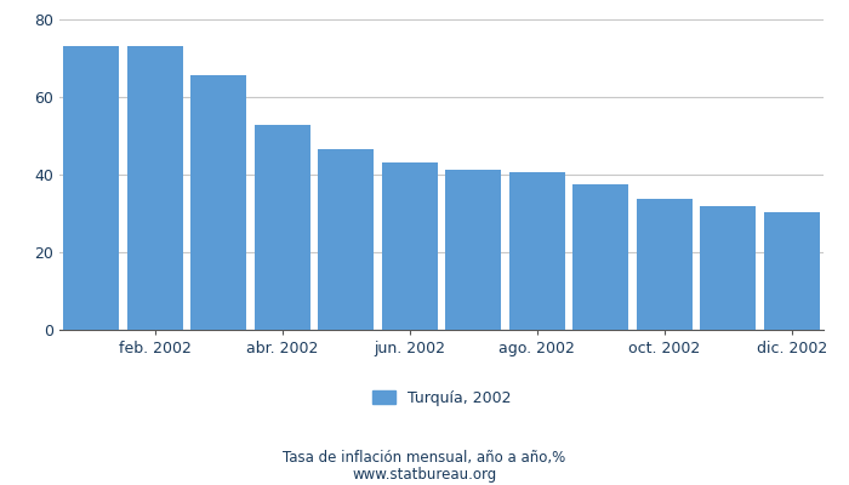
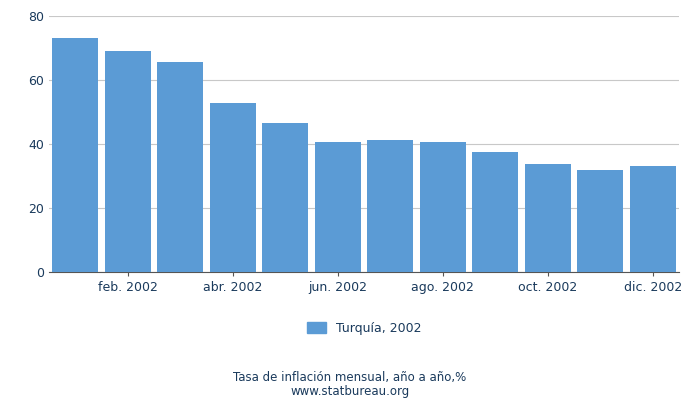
feb. 2002: 73.2 -> 69.0
jun. 2002: 43.2 -> 40.5
dic. 2002: 30.3 -> 33.0
